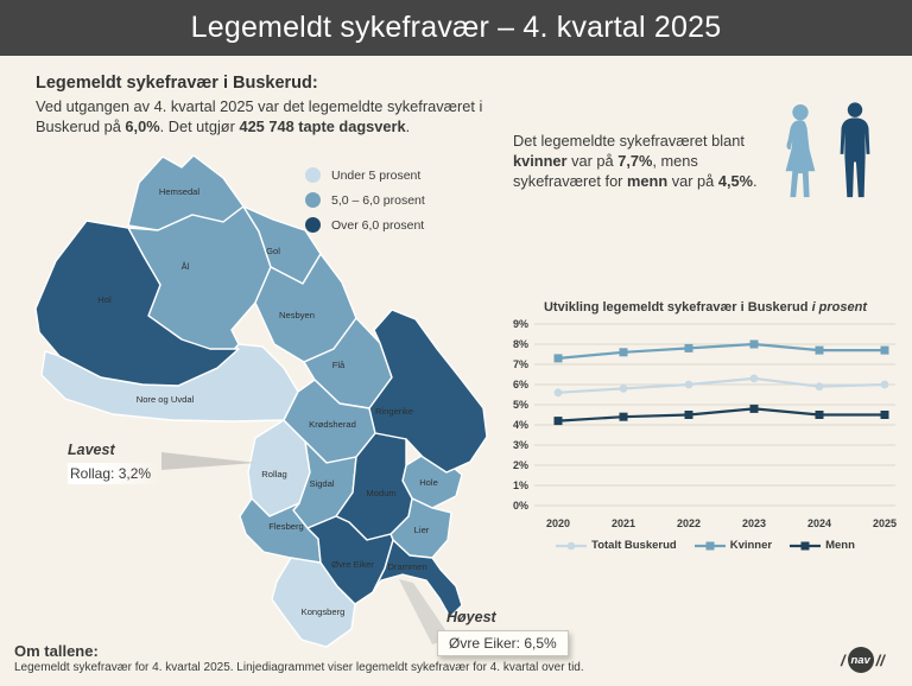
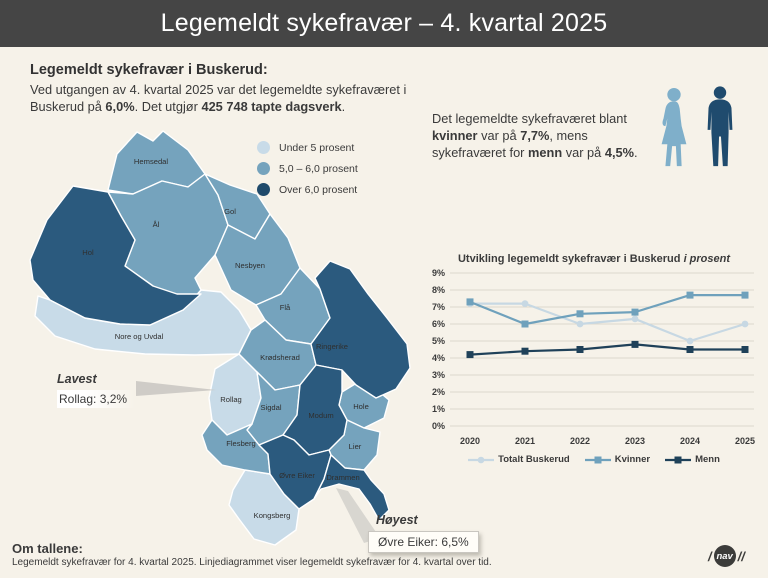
Totalt Buskerud/2020: 5.6% -> 7.2%
Totalt Buskerud/2021: 5.8% -> 7.2%
Kvinner/2021: 7.6% -> 6.0%
Kvinner/2022: 7.8% -> 6.6%
Kvinner/2023: 8.0% -> 6.7%
Totalt Buskerud/2024: 5.9% -> 5.0%
